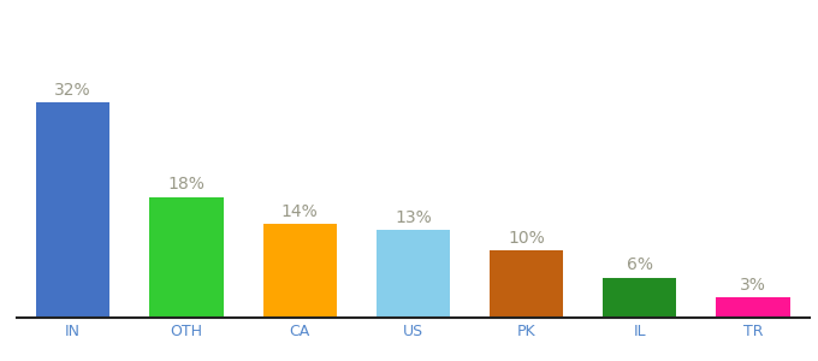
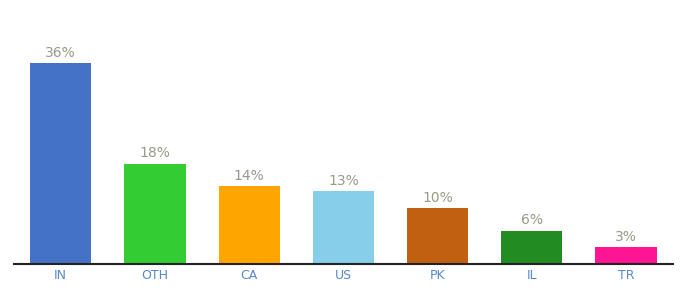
IN: 32% -> 36%
